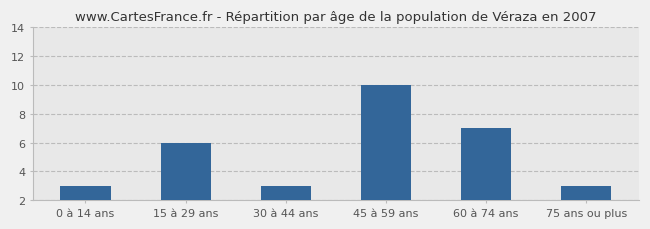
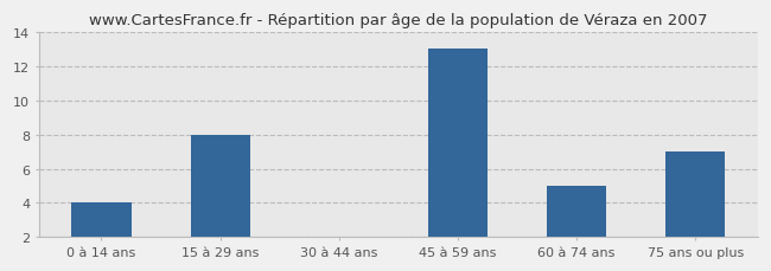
0 à 14 ans: 3 -> 4
15 à 29 ans: 6 -> 8
30 à 44 ans: 3 -> 2
45 à 59 ans: 10 -> 13
60 à 74 ans: 7 -> 5
75 ans ou plus: 3 -> 7
